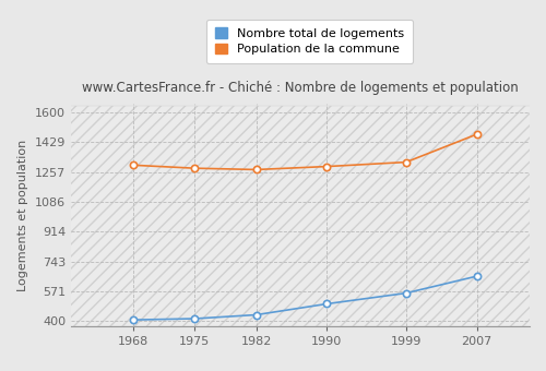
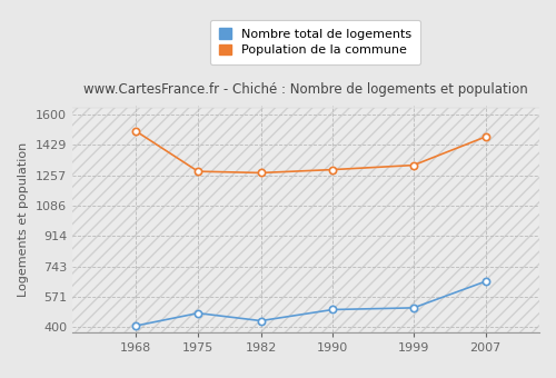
Population de la commune/1968: 1300 -> 1510
Nombre total de logements/1975: 420 -> 480
Nombre total de logements/1999: 560 -> 510
